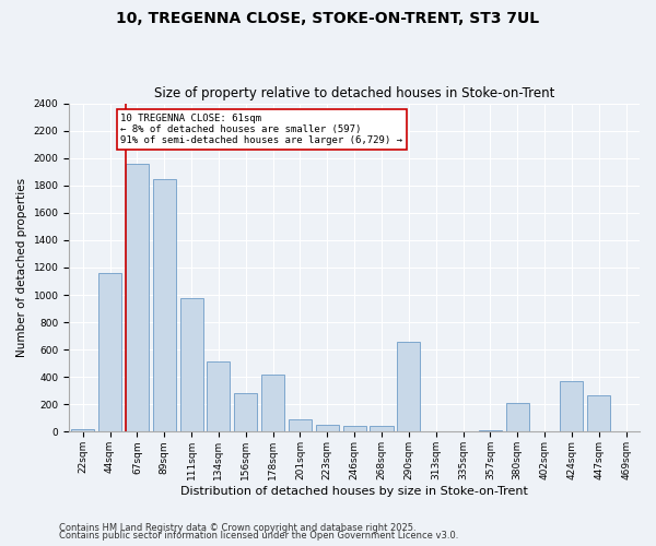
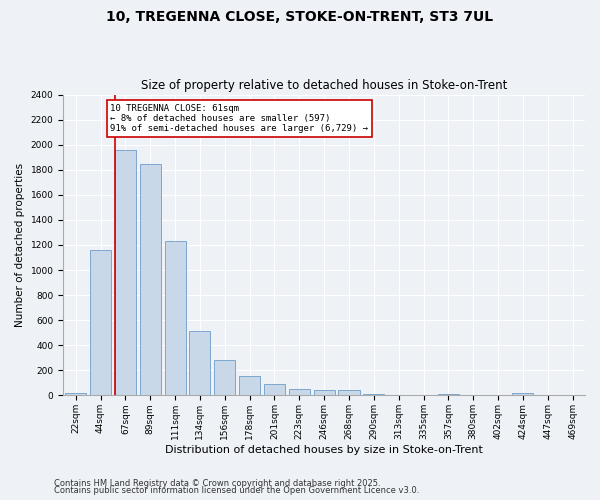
111sqm: 980 -> 1230
178sqm: 420 -> 160
290sqm: 660 -> 20
380sqm: 210 -> 0
424sqm: 370 -> 20
447sqm: 270 -> 0
